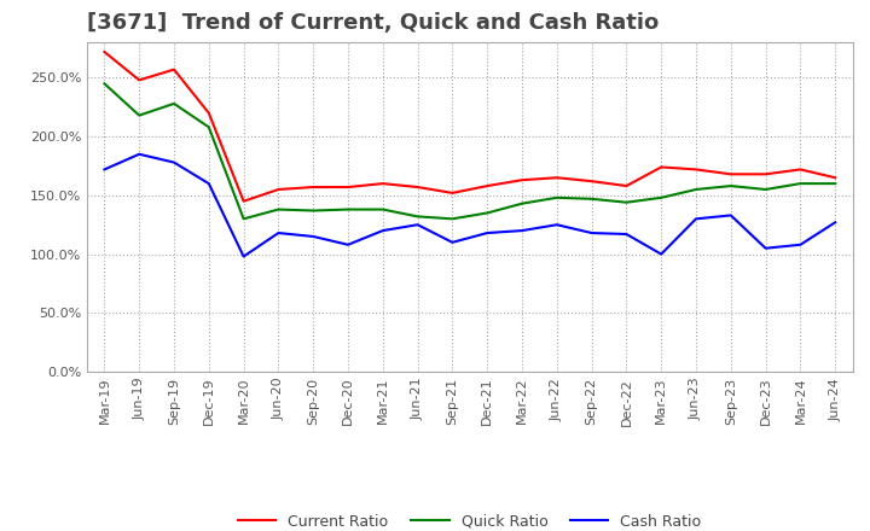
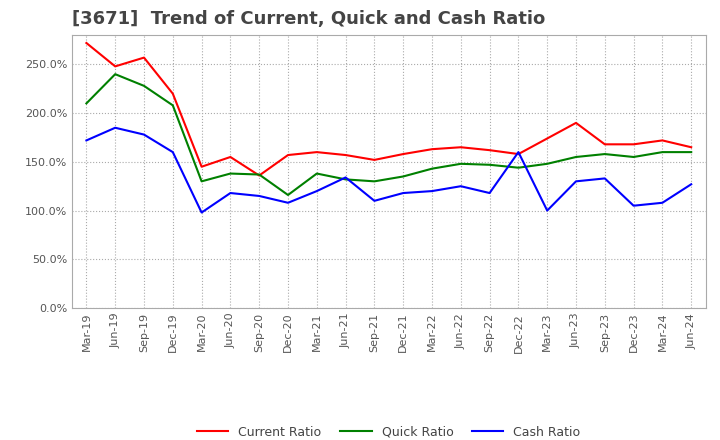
Quick Ratio/Mar-19: 245% -> 210%
Quick Ratio/Jun-19: 218% -> 240%
Current Ratio/Sep-20: 157% -> 136%
Quick Ratio/Dec-20: 138% -> 116%
Cash Ratio/Jun-21: 125% -> 134%
Cash Ratio/Dec-22: 117% -> 160%
Current Ratio/Jun-23: 172% -> 190%
